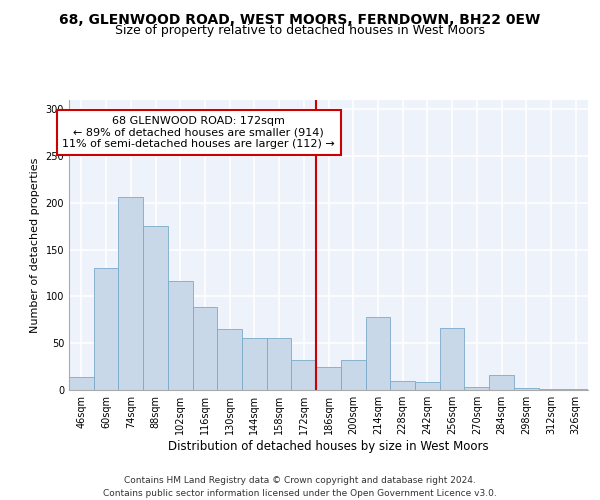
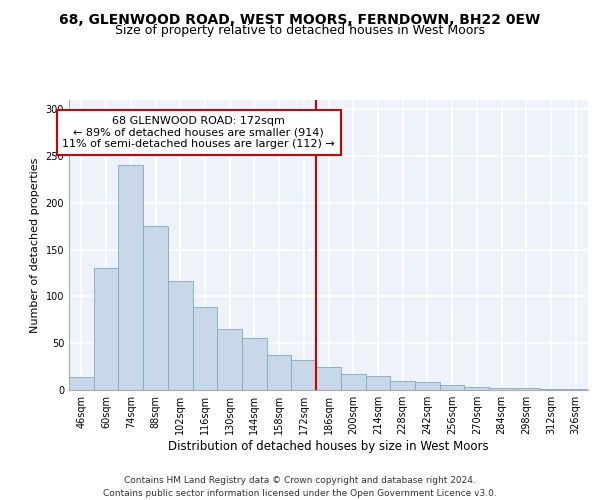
74sqm: 206 -> 240
158sqm: 56 -> 37
200sqm: 32 -> 17
214sqm: 78 -> 15
256sqm: 66 -> 5
284sqm: 16 -> 2
